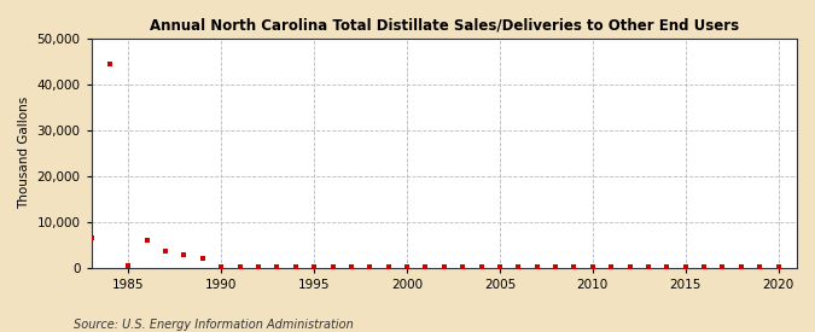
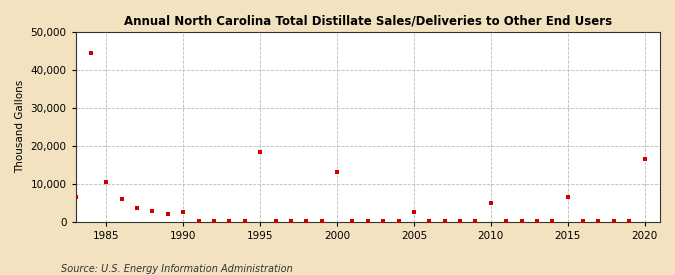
1985: 400 -> 10,500
1990: 200 -> 2,500
1995: 100 -> 18,500
2000: 100 -> 13,000
2005: 100 -> 2,500
2010: 100 -> 5,000
2015: 100 -> 6,500
2020: 100 -> 16,500
